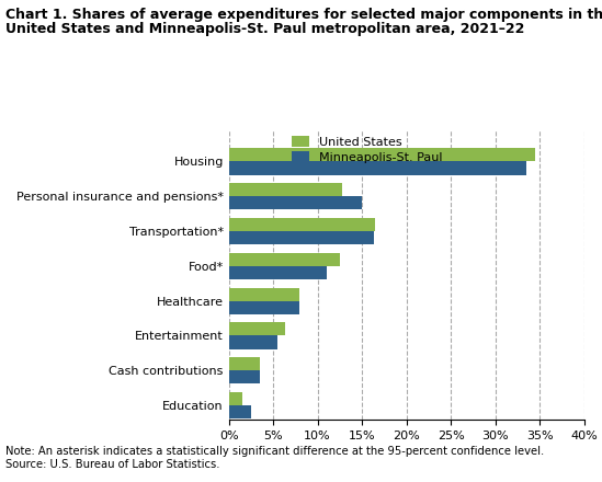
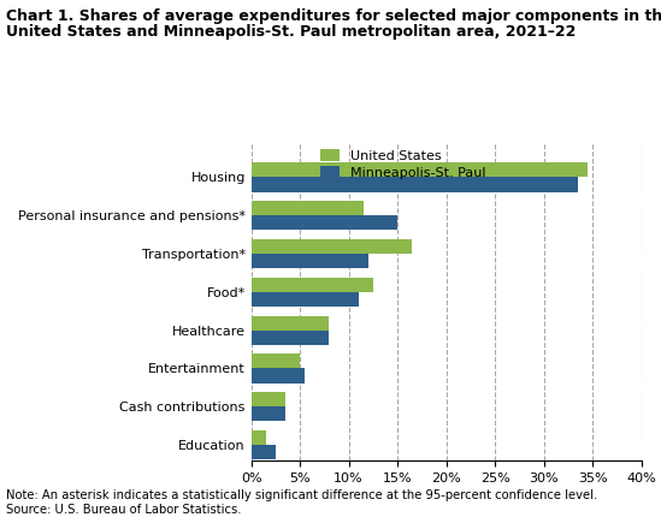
United States/Personal insurance and pensions*: 12.8% -> 11.5%
Minneapolis-St. Paul/Transportation*: 16.4% -> 12.0%
United States/Entertainment: 6.4% -> 5.0%
